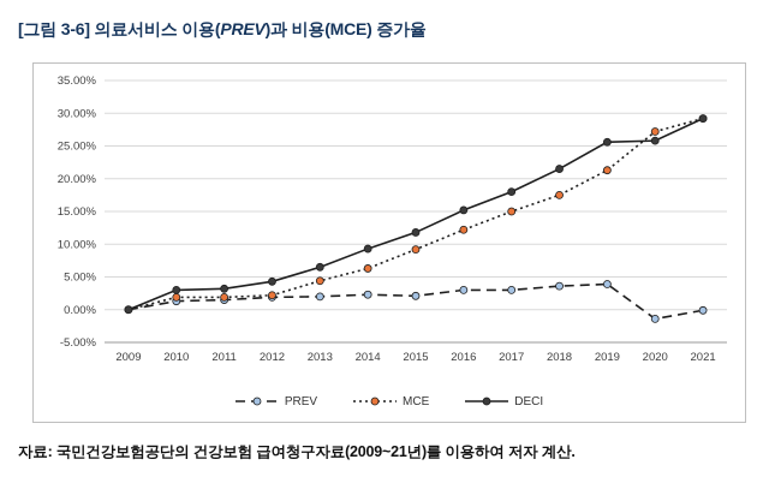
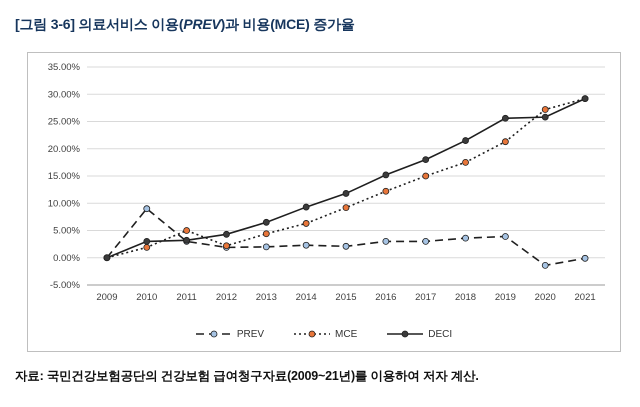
PREV/2010: 1% -> 9%
PREV/2011: 2% -> 3%
MCE/2011: 2% -> 5%
